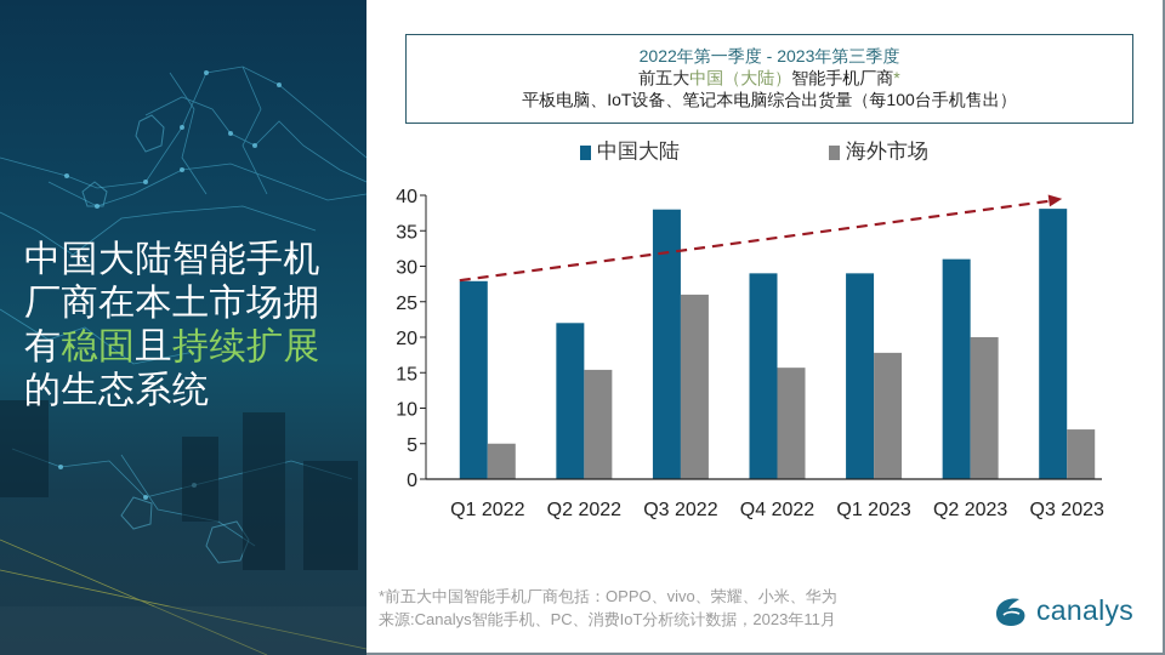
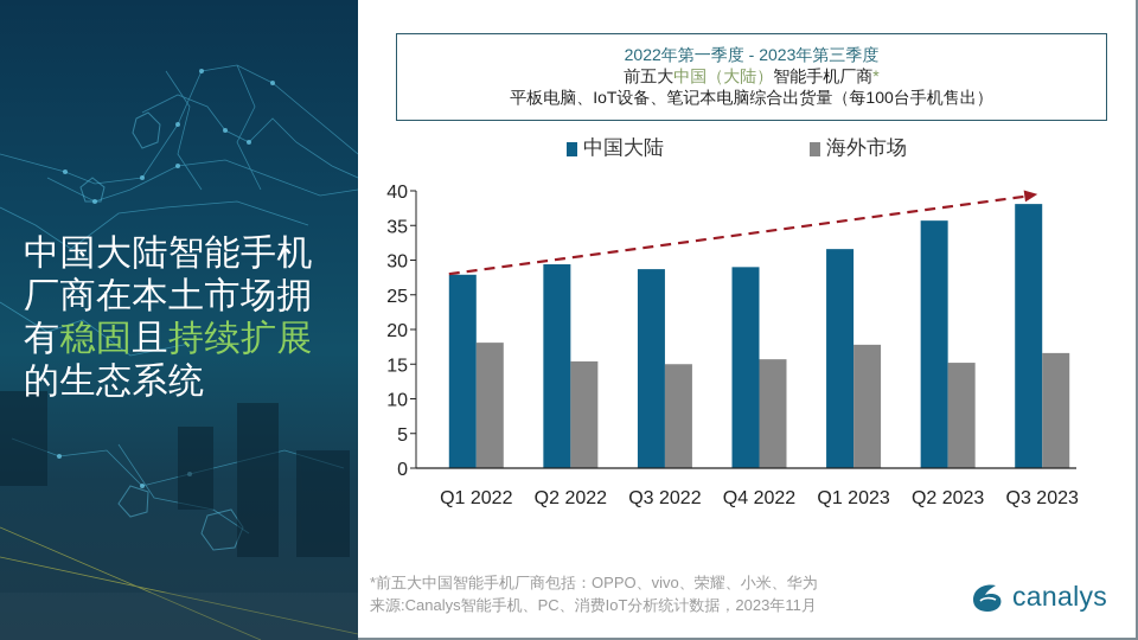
海外市场/Q1 2022: 5 -> 18
中国大陆/Q2 2022: 22 -> 29
中国大陆/Q3 2022: 38 -> 29
海外市场/Q3 2022: 26 -> 15
中国大陆/Q1 2023: 29 -> 32
中国大陆/Q2 2023: 31 -> 36
海外市场/Q2 2023: 20 -> 15
海外市场/Q3 2023: 7 -> 17
